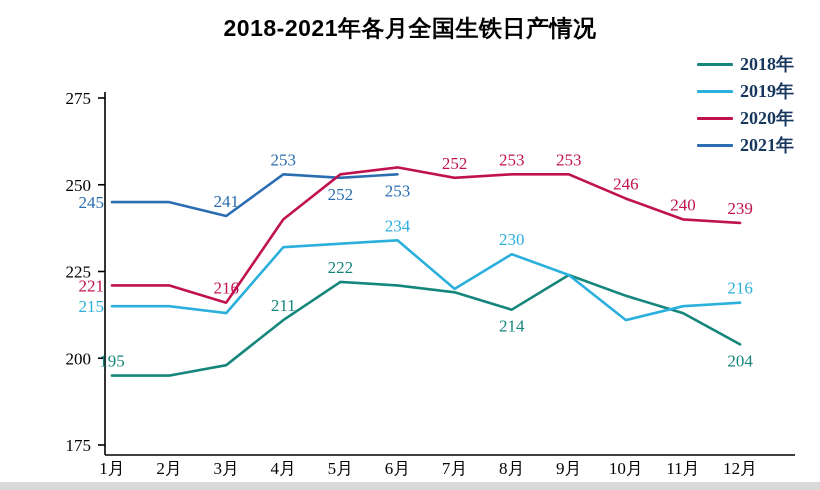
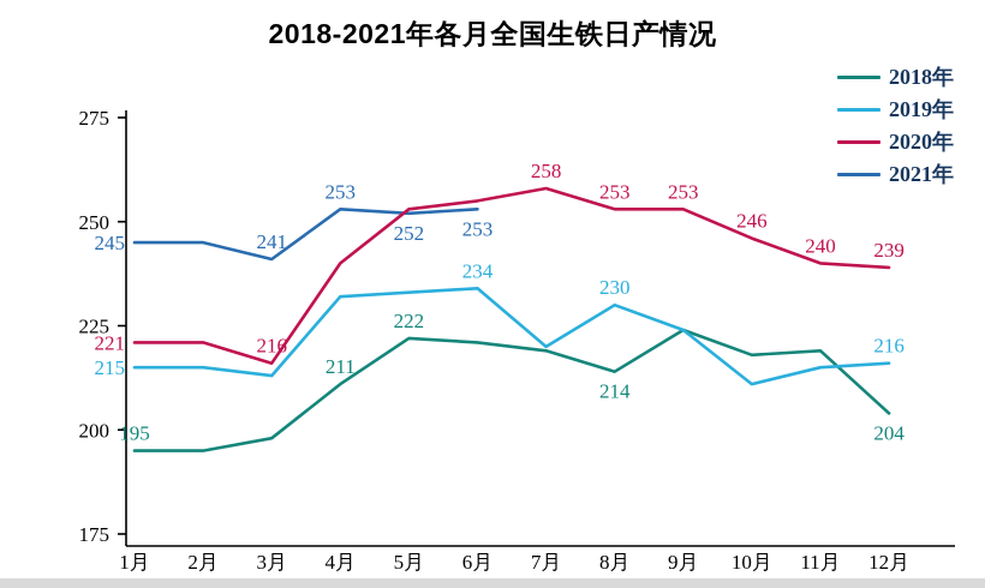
2020年/7月: 252 -> 258
2018年/11月: 213 -> 219
